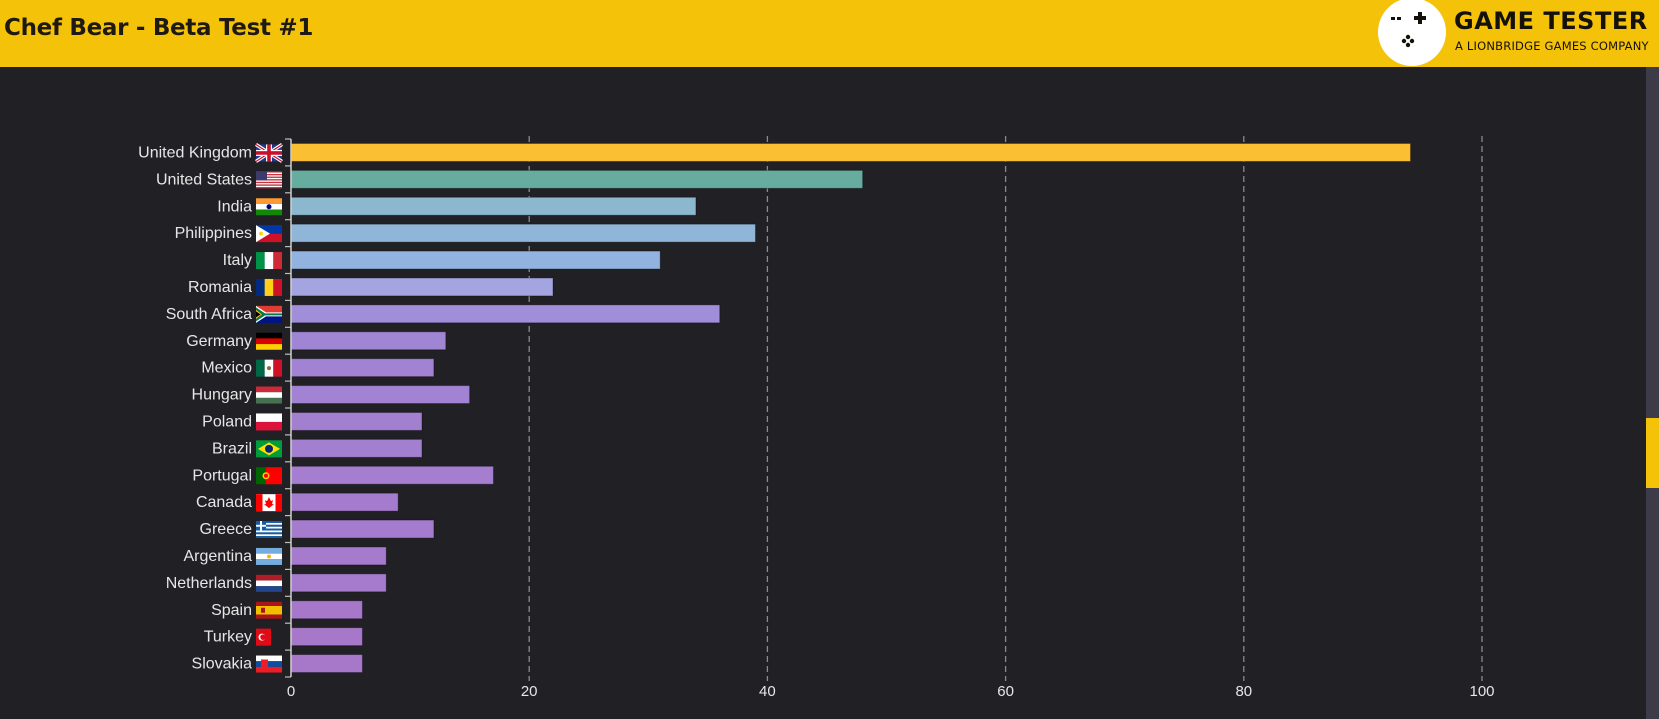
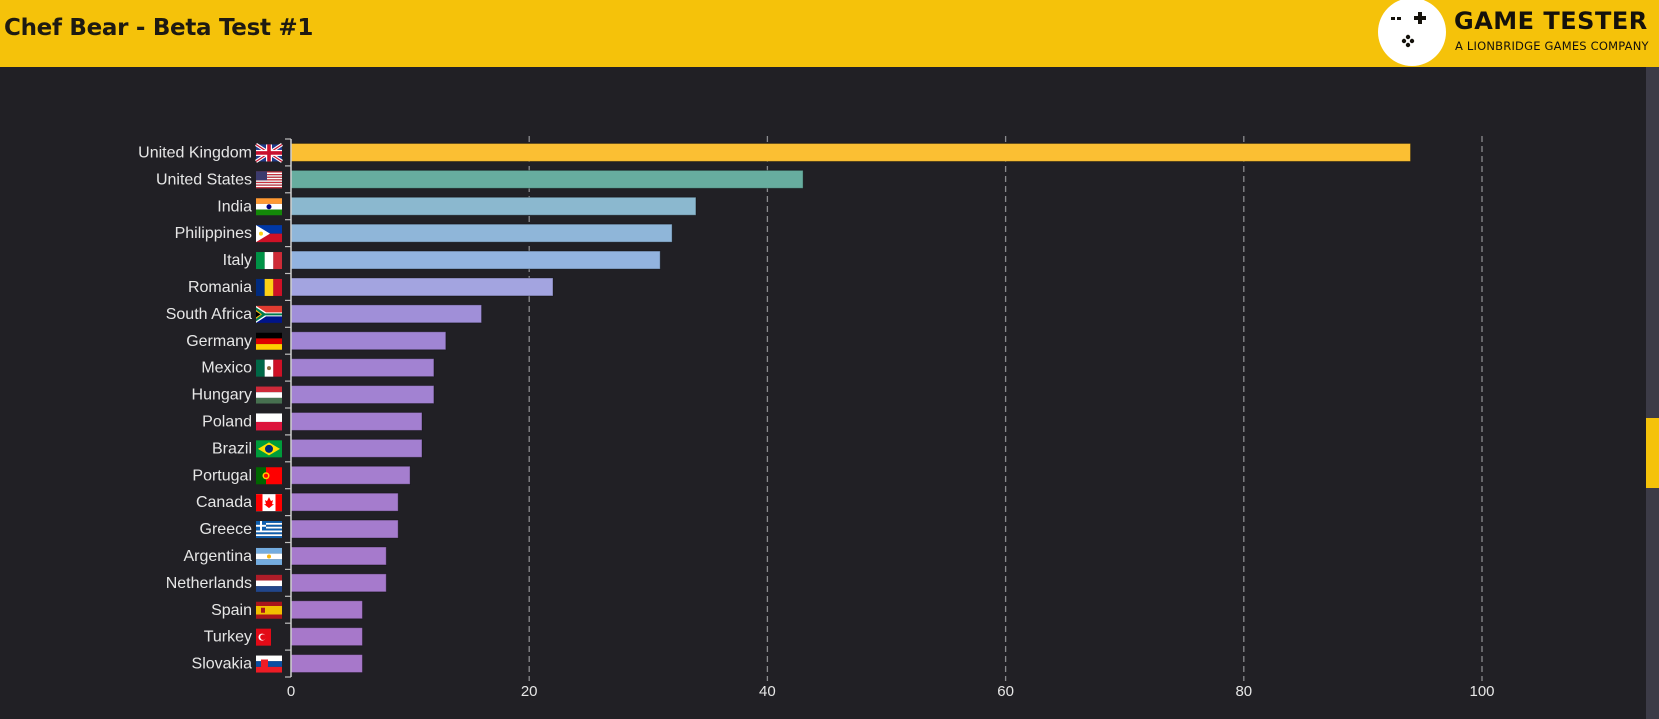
United States: 48 -> 43
Philippines: 39 -> 32
South Africa: 36 -> 16
Hungary: 15 -> 12
Portugal: 17 -> 10
Greece: 12 -> 9
